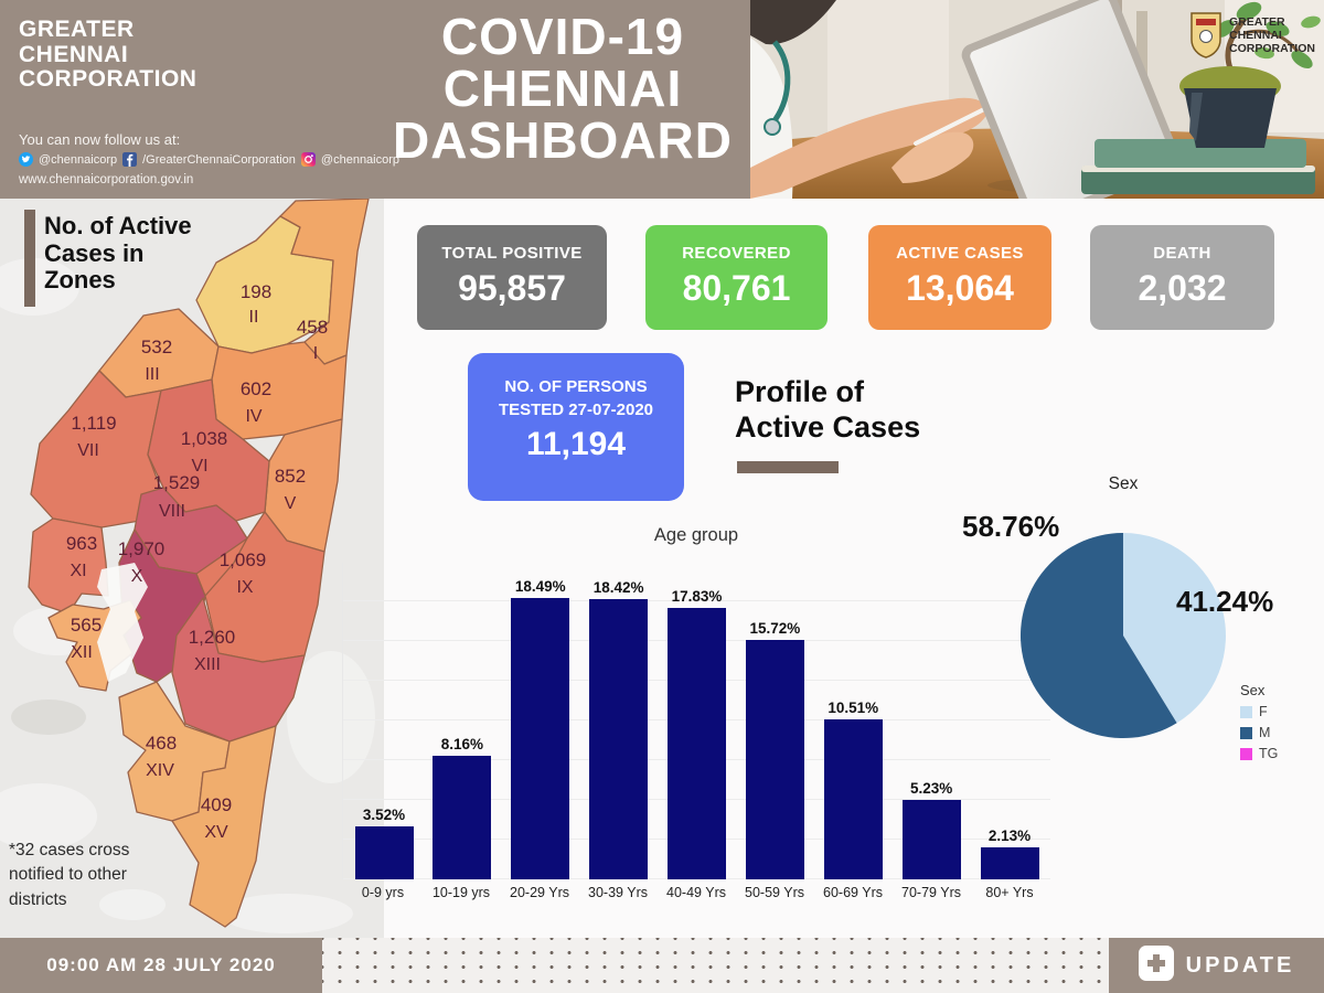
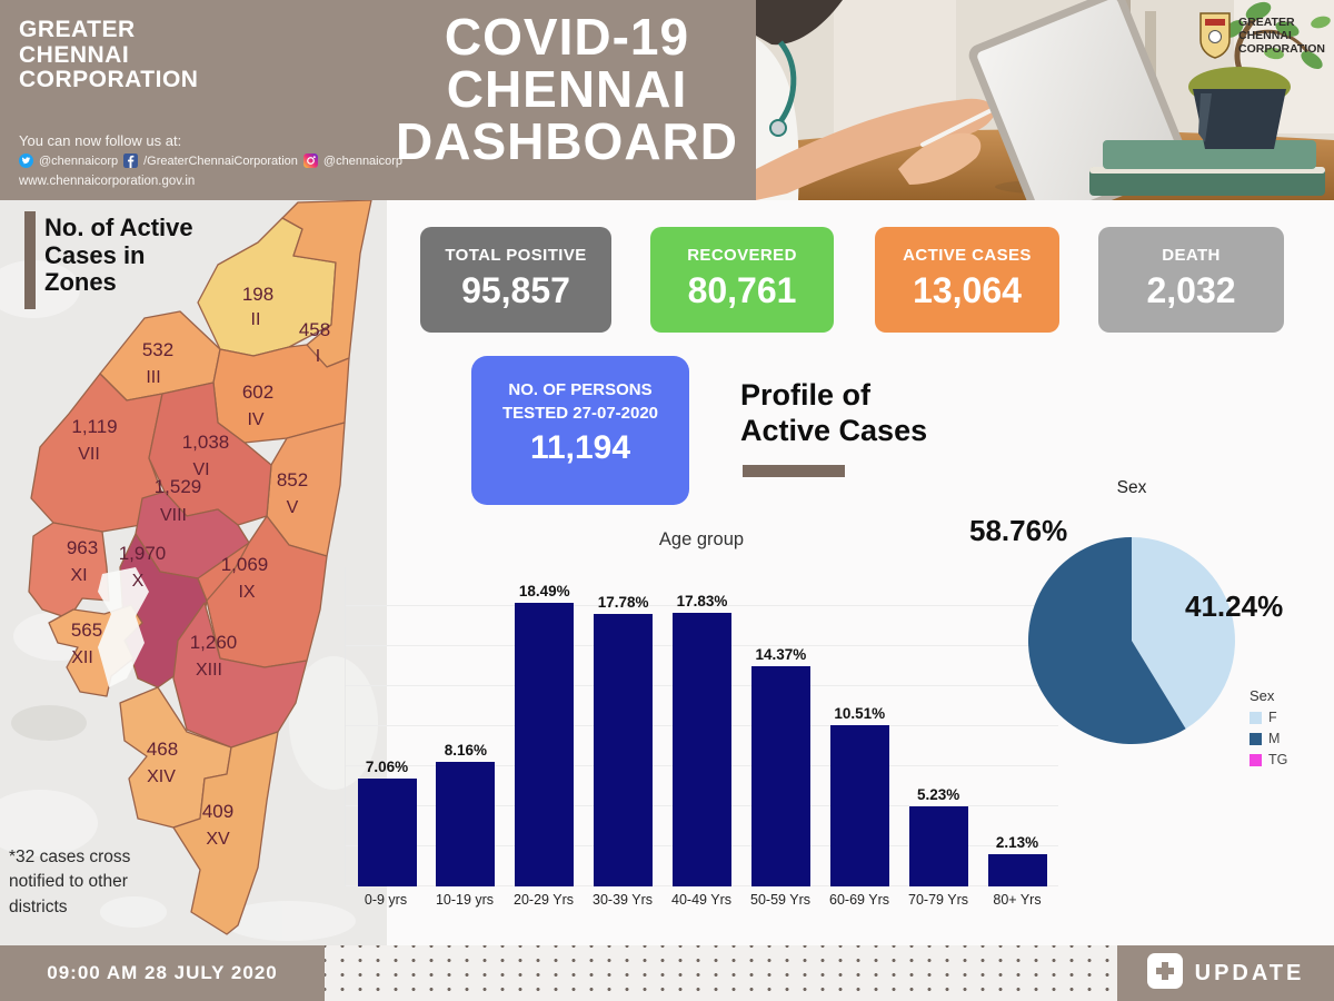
Age group/0-9 yrs: 3.52% -> 7.06%
Age group/30-39 Yrs: 18.42% -> 17.78%
Age group/50-59 Yrs: 15.72% -> 14.37%
